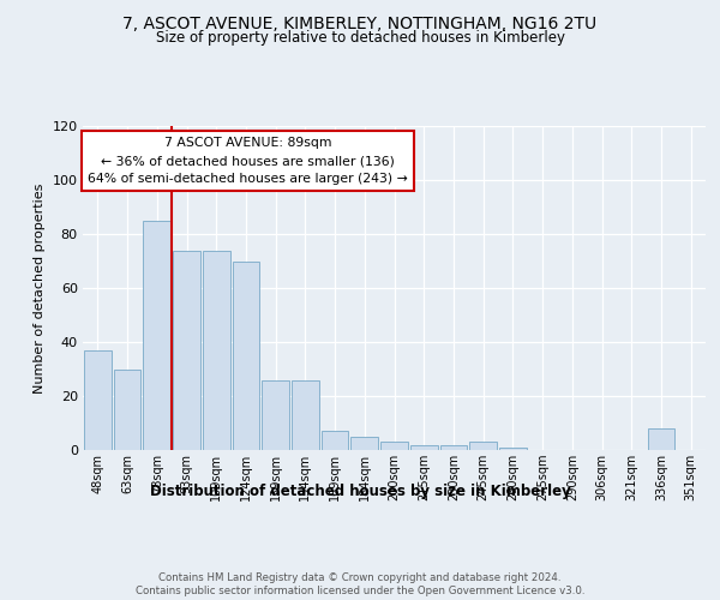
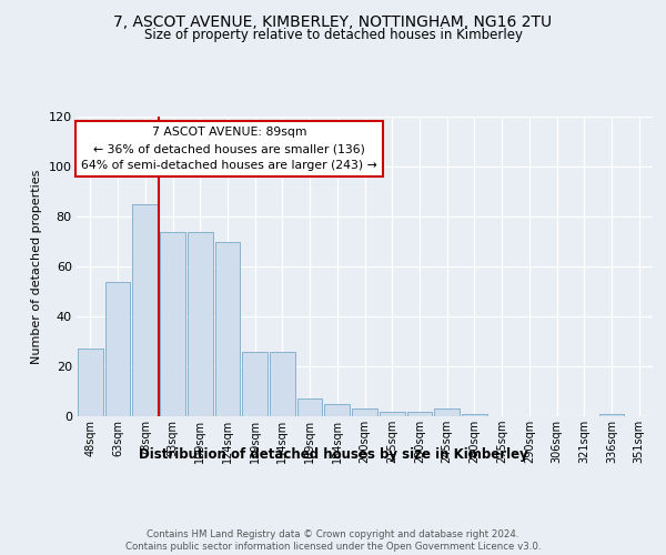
48sqm: 37 -> 27
63sqm: 30 -> 54
336sqm: 8 -> 1
